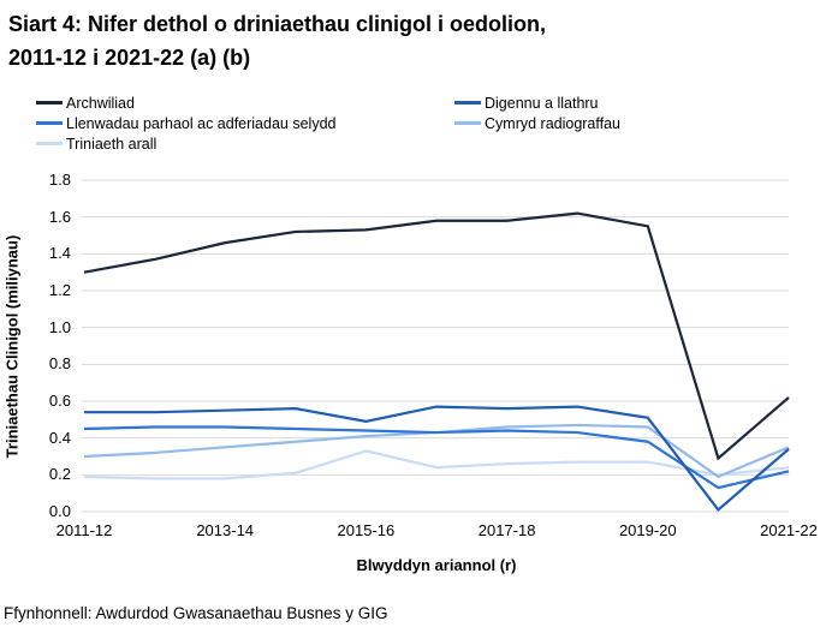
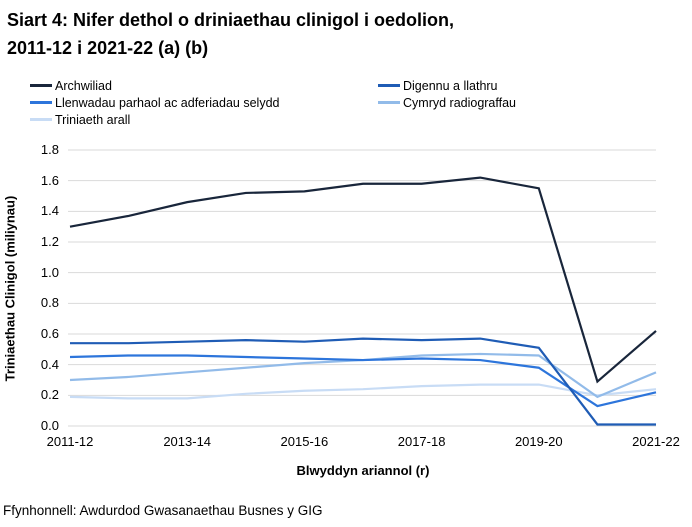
Digennu a llathru/2015-16: 0.49 -> 0.55
Triniaeth arall/2015-16: 0.33 -> 0.23
Digennu a llathru/2021-22: 0.34 -> 0.01
